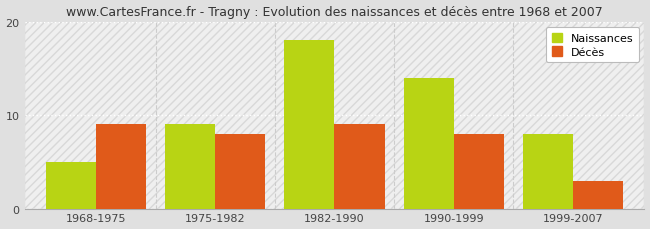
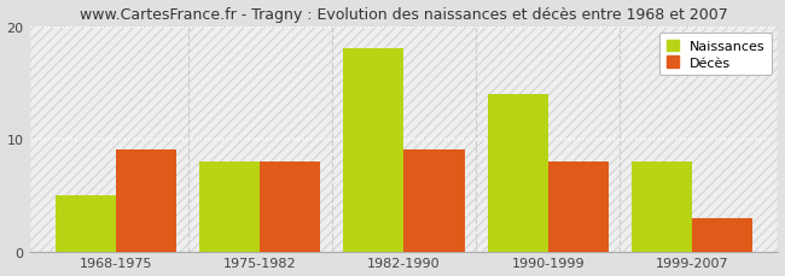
Naissances/1975-1982: 9 -> 8
